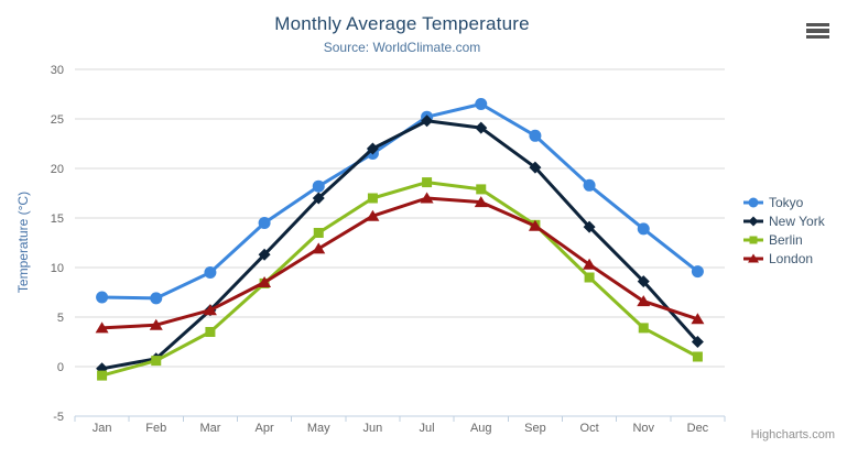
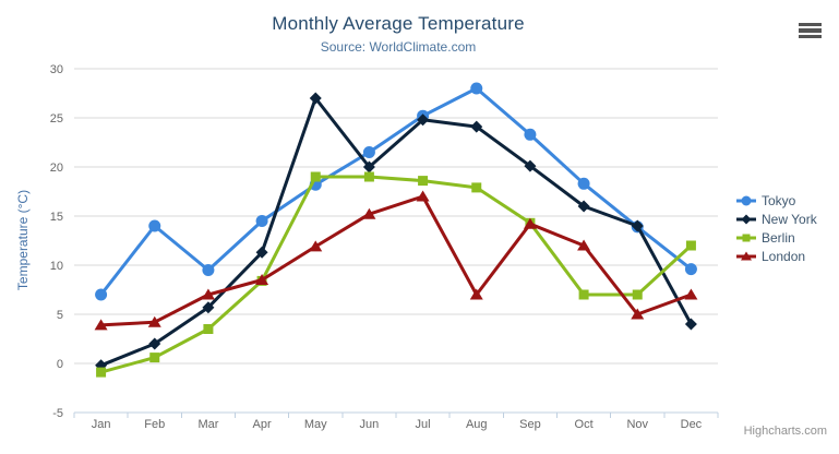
Tokyo/Feb: 7 -> 14
New York/Feb: 1 -> 2
London/Mar: 6 -> 7
New York/May: 17 -> 27
Berlin/May: 14 -> 19
New York/Jun: 22 -> 20
Berlin/Jun: 17 -> 19
Tokyo/Aug: 26 -> 28
London/Aug: 17 -> 7
New York/Oct: 14 -> 16
Berlin/Oct: 9 -> 7
London/Oct: 10 -> 12
New York/Nov: 9 -> 14
Berlin/Nov: 4 -> 7
London/Nov: 7 -> 5
New York/Dec: 2 -> 4
Berlin/Dec: 1 -> 12
London/Dec: 5 -> 7
